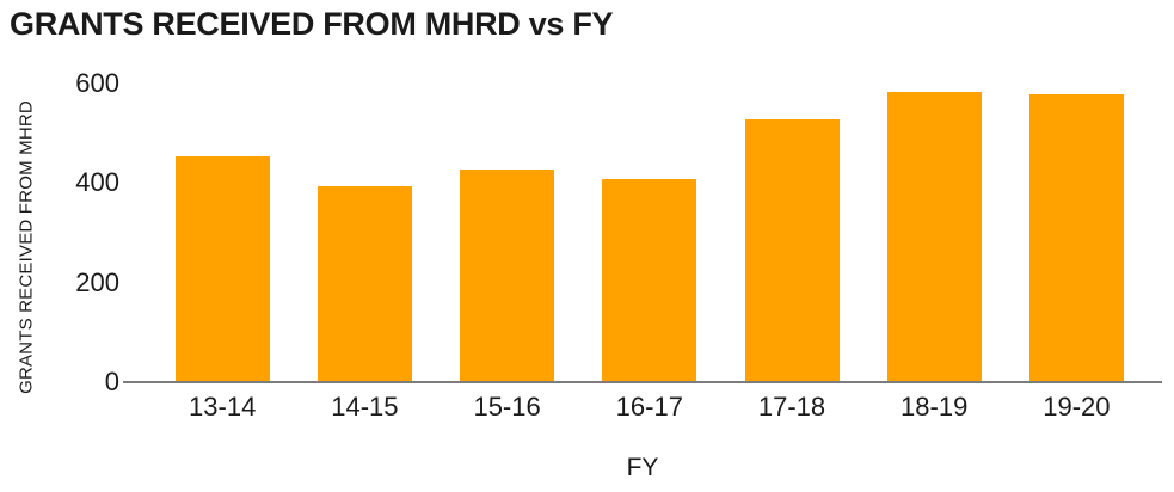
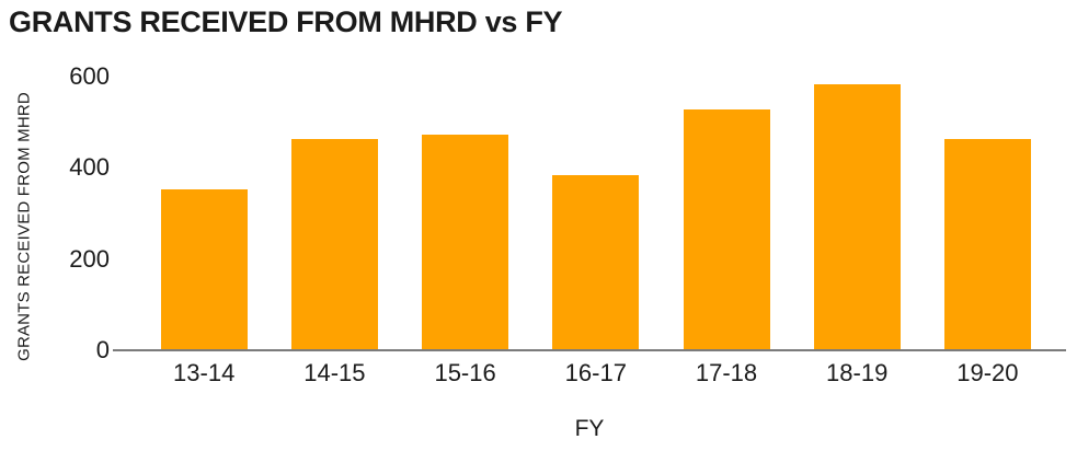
13-14: 450 -> 350
14-15: 390 -> 460
15-16: 420 -> 470
16-17: 400 -> 380
19-20: 580 -> 460
